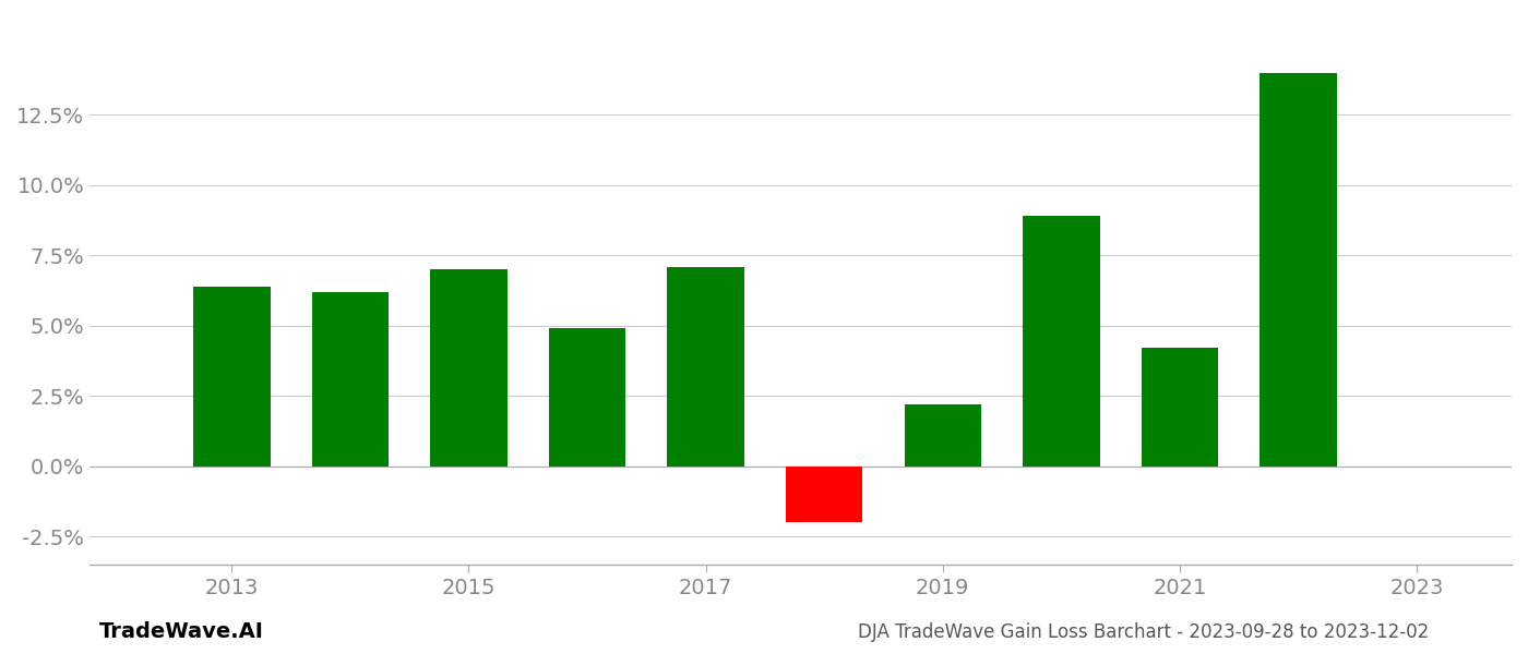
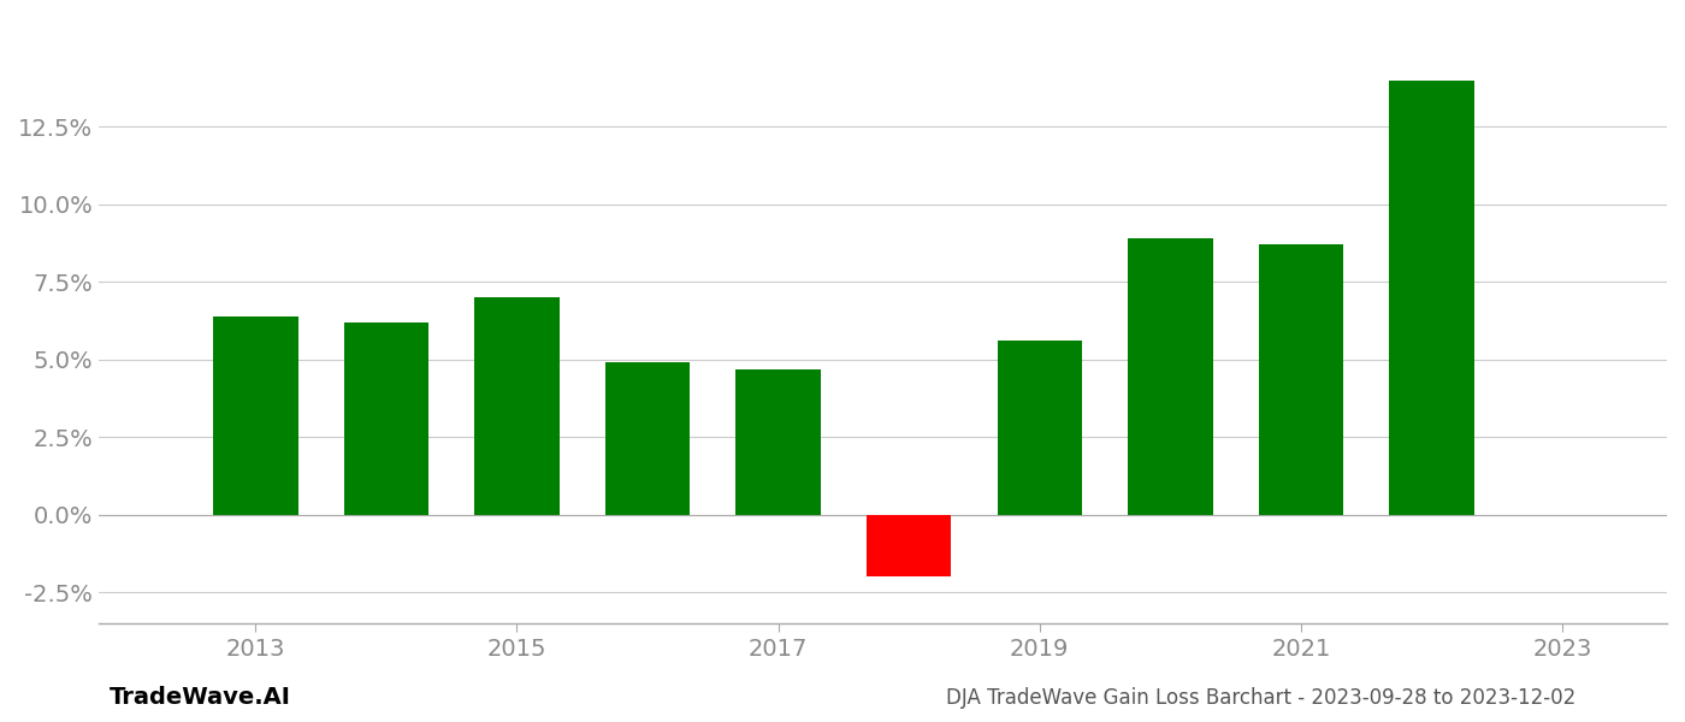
2017: 7.1% -> 4.7%
2019: 2.2% -> 5.6%
2021: 4.2% -> 8.7%
